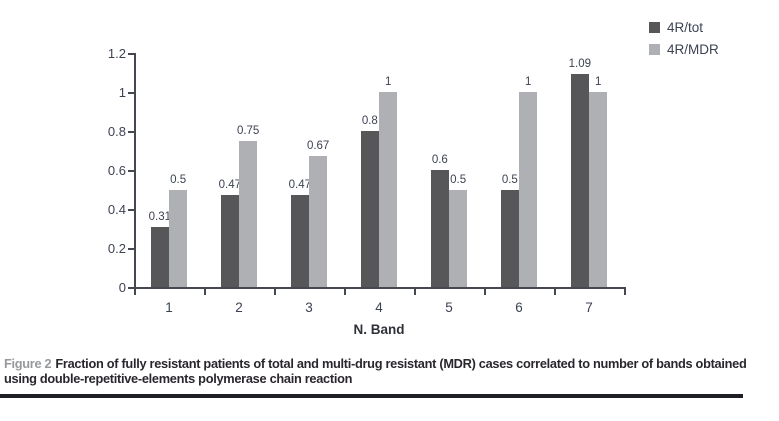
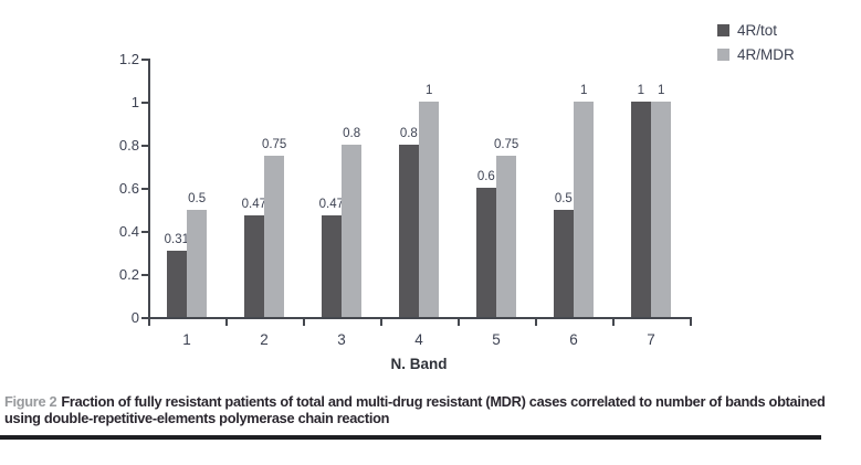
4R/MDR/3: 0.67 -> 0.8
4R/MDR/5: 0.5 -> 0.75
4R/tot/7: 1.09 -> 1
